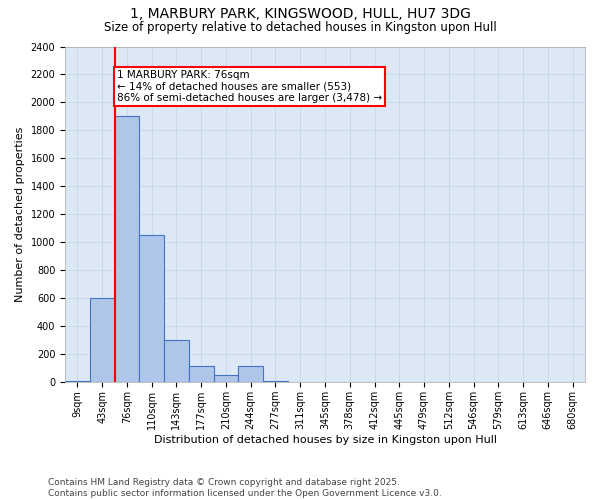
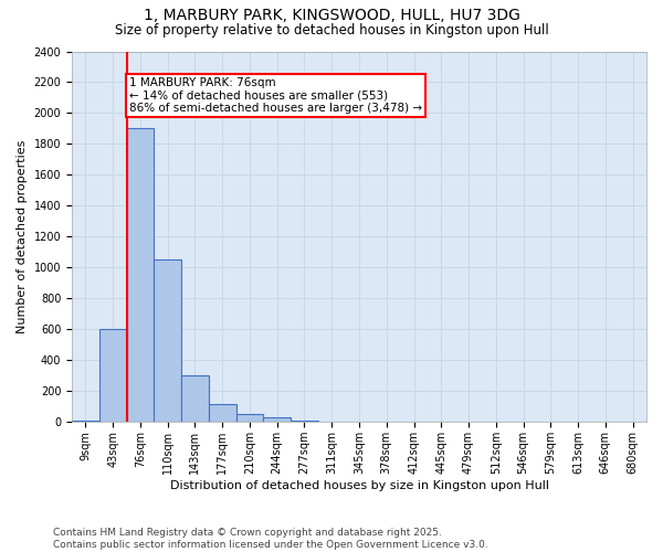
244sqm: 120 -> 30
